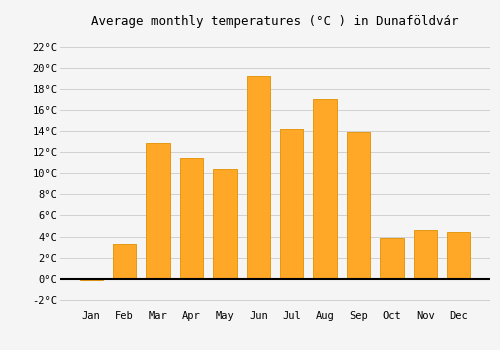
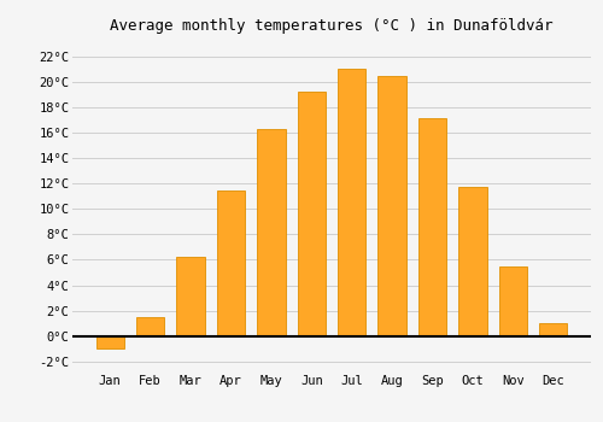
Jan: -0.1°C -> -1.0°C
Feb: 3.3°C -> 1.5°C
Mar: 12.9°C -> 6.2°C
May: 10.4°C -> 16.3°C
Jul: 14.2°C -> 21.1°C
Aug: 17.1°C -> 20.5°C
Sep: 13.9°C -> 17.2°C
Oct: 3.9°C -> 11.8°C
Nov: 4.6°C -> 5.5°C
Dec: 4.4°C -> 1.0°C
